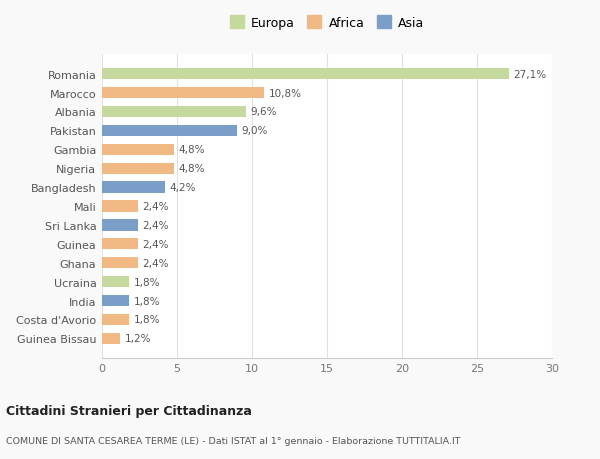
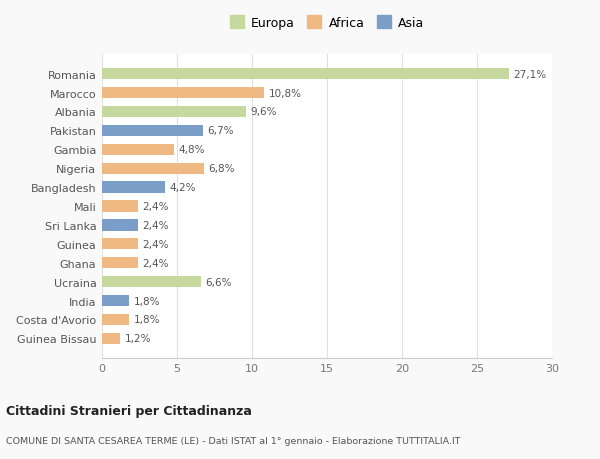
Pakistan: 9,0% -> 6,7%
Nigeria: 4,8% -> 6,8%
Ucraina: 1,8% -> 6,6%
